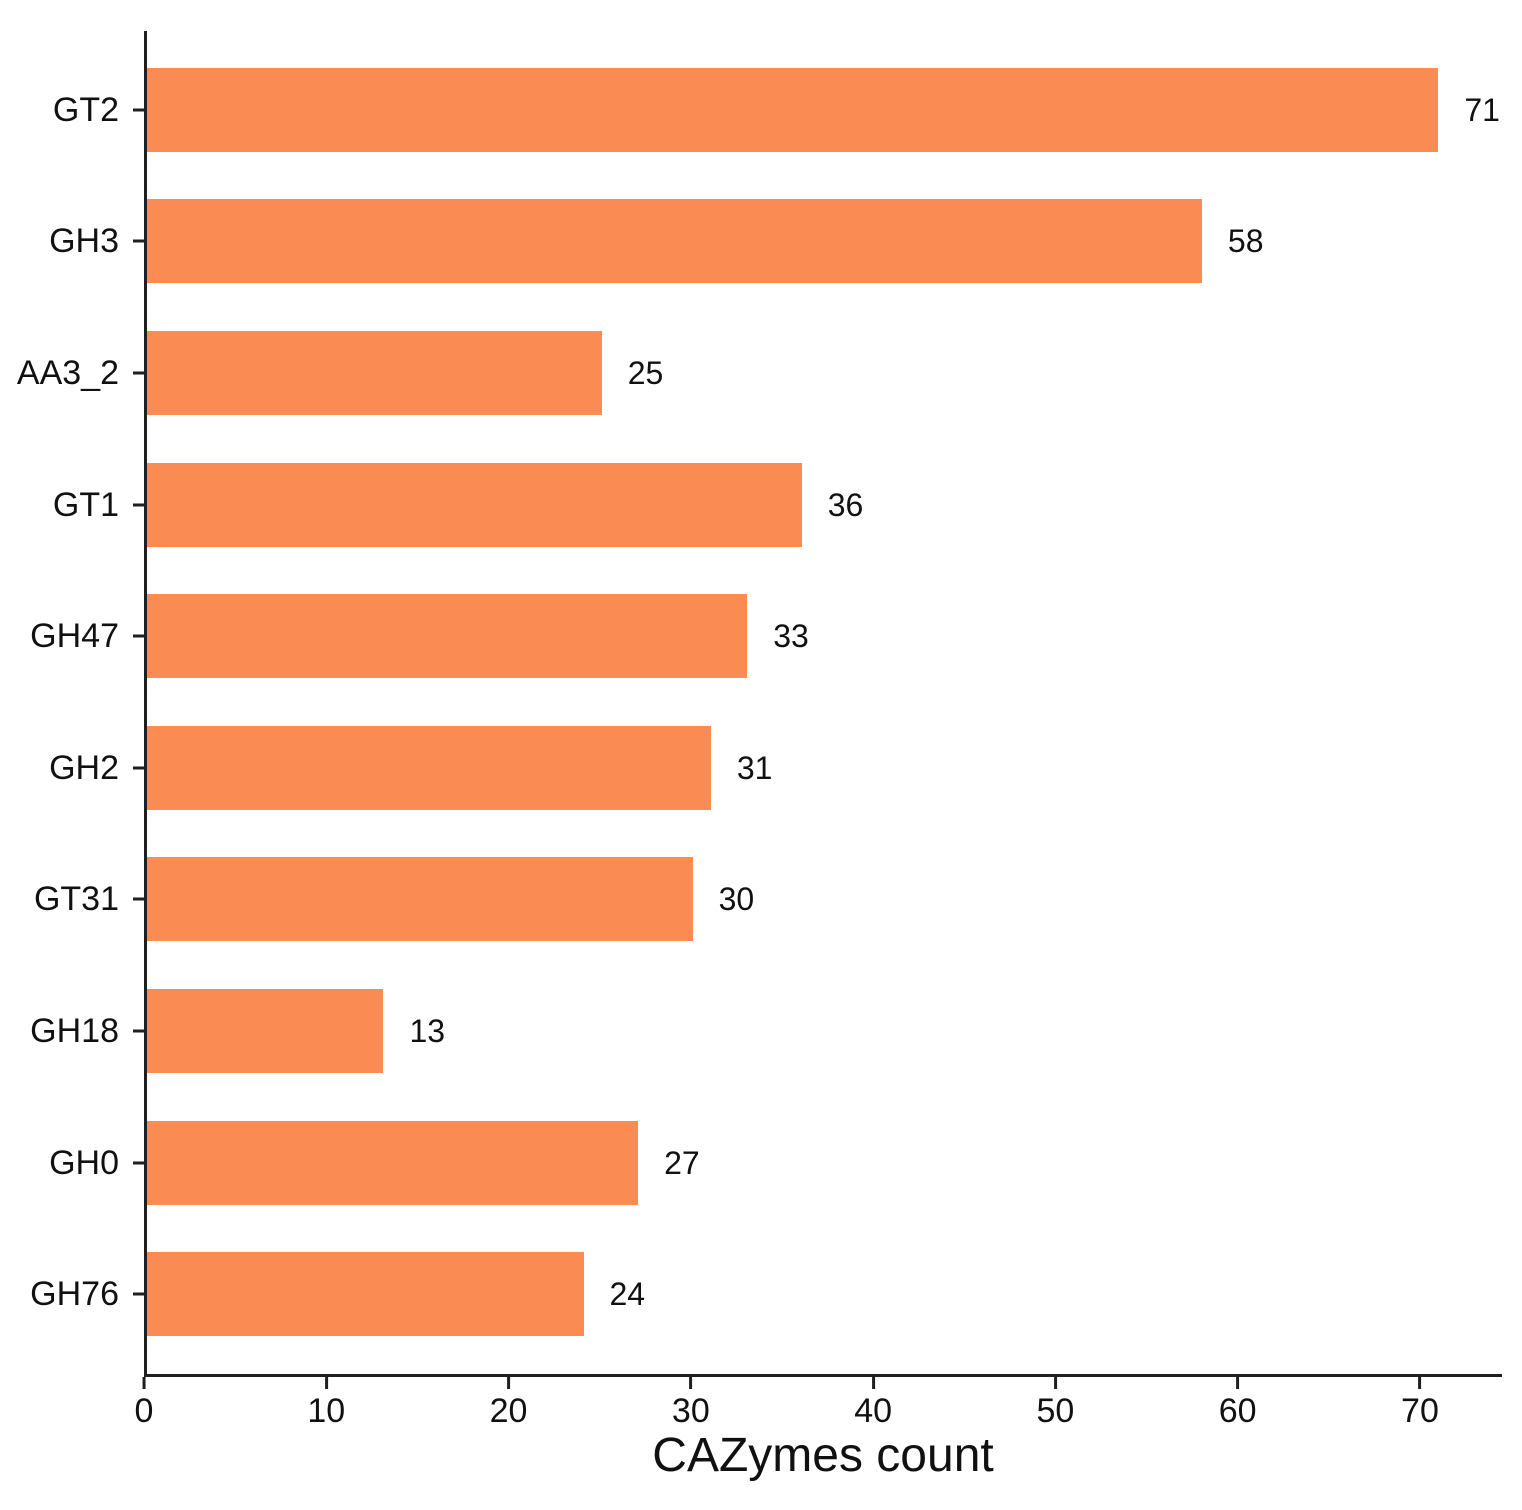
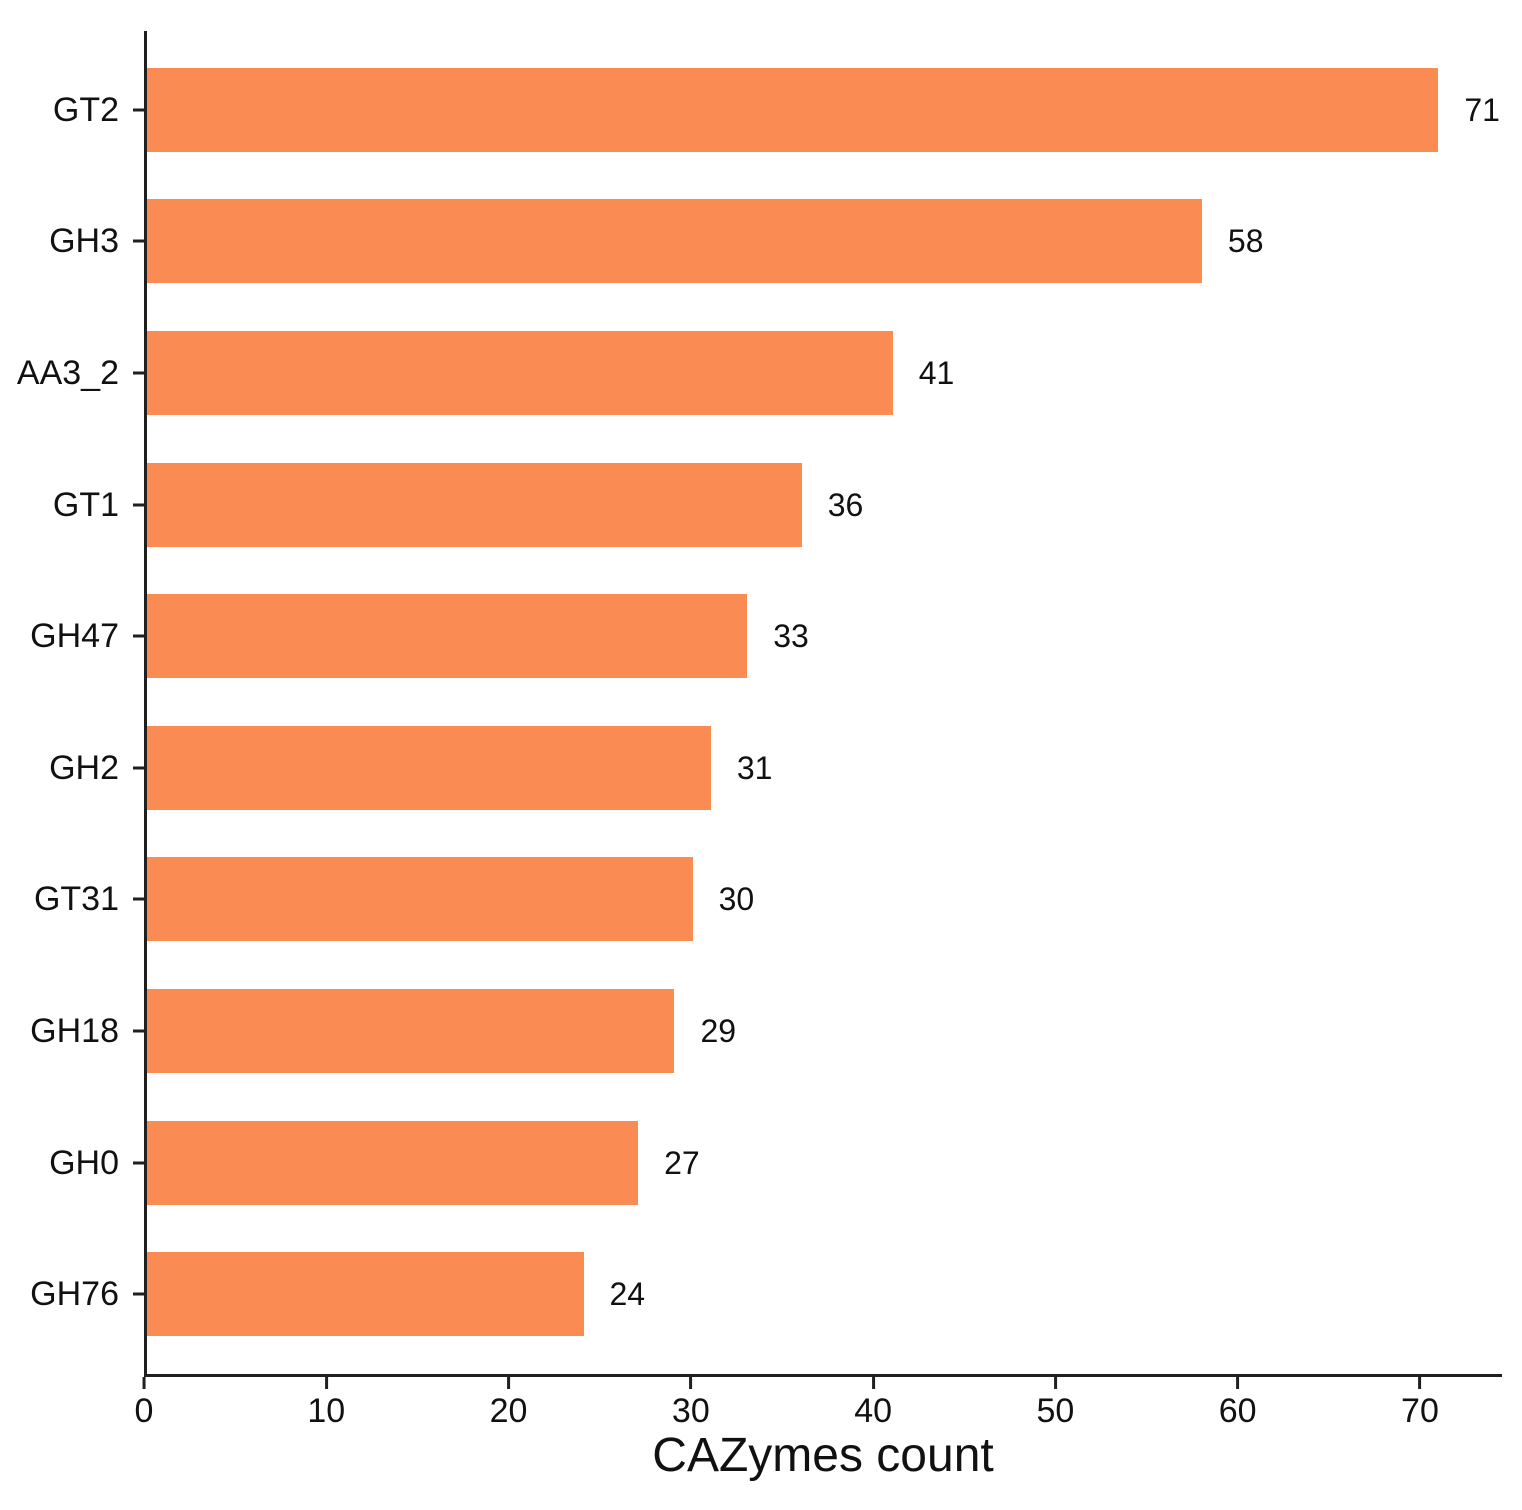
AA3_2: 25 -> 41
GH18: 13 -> 29
